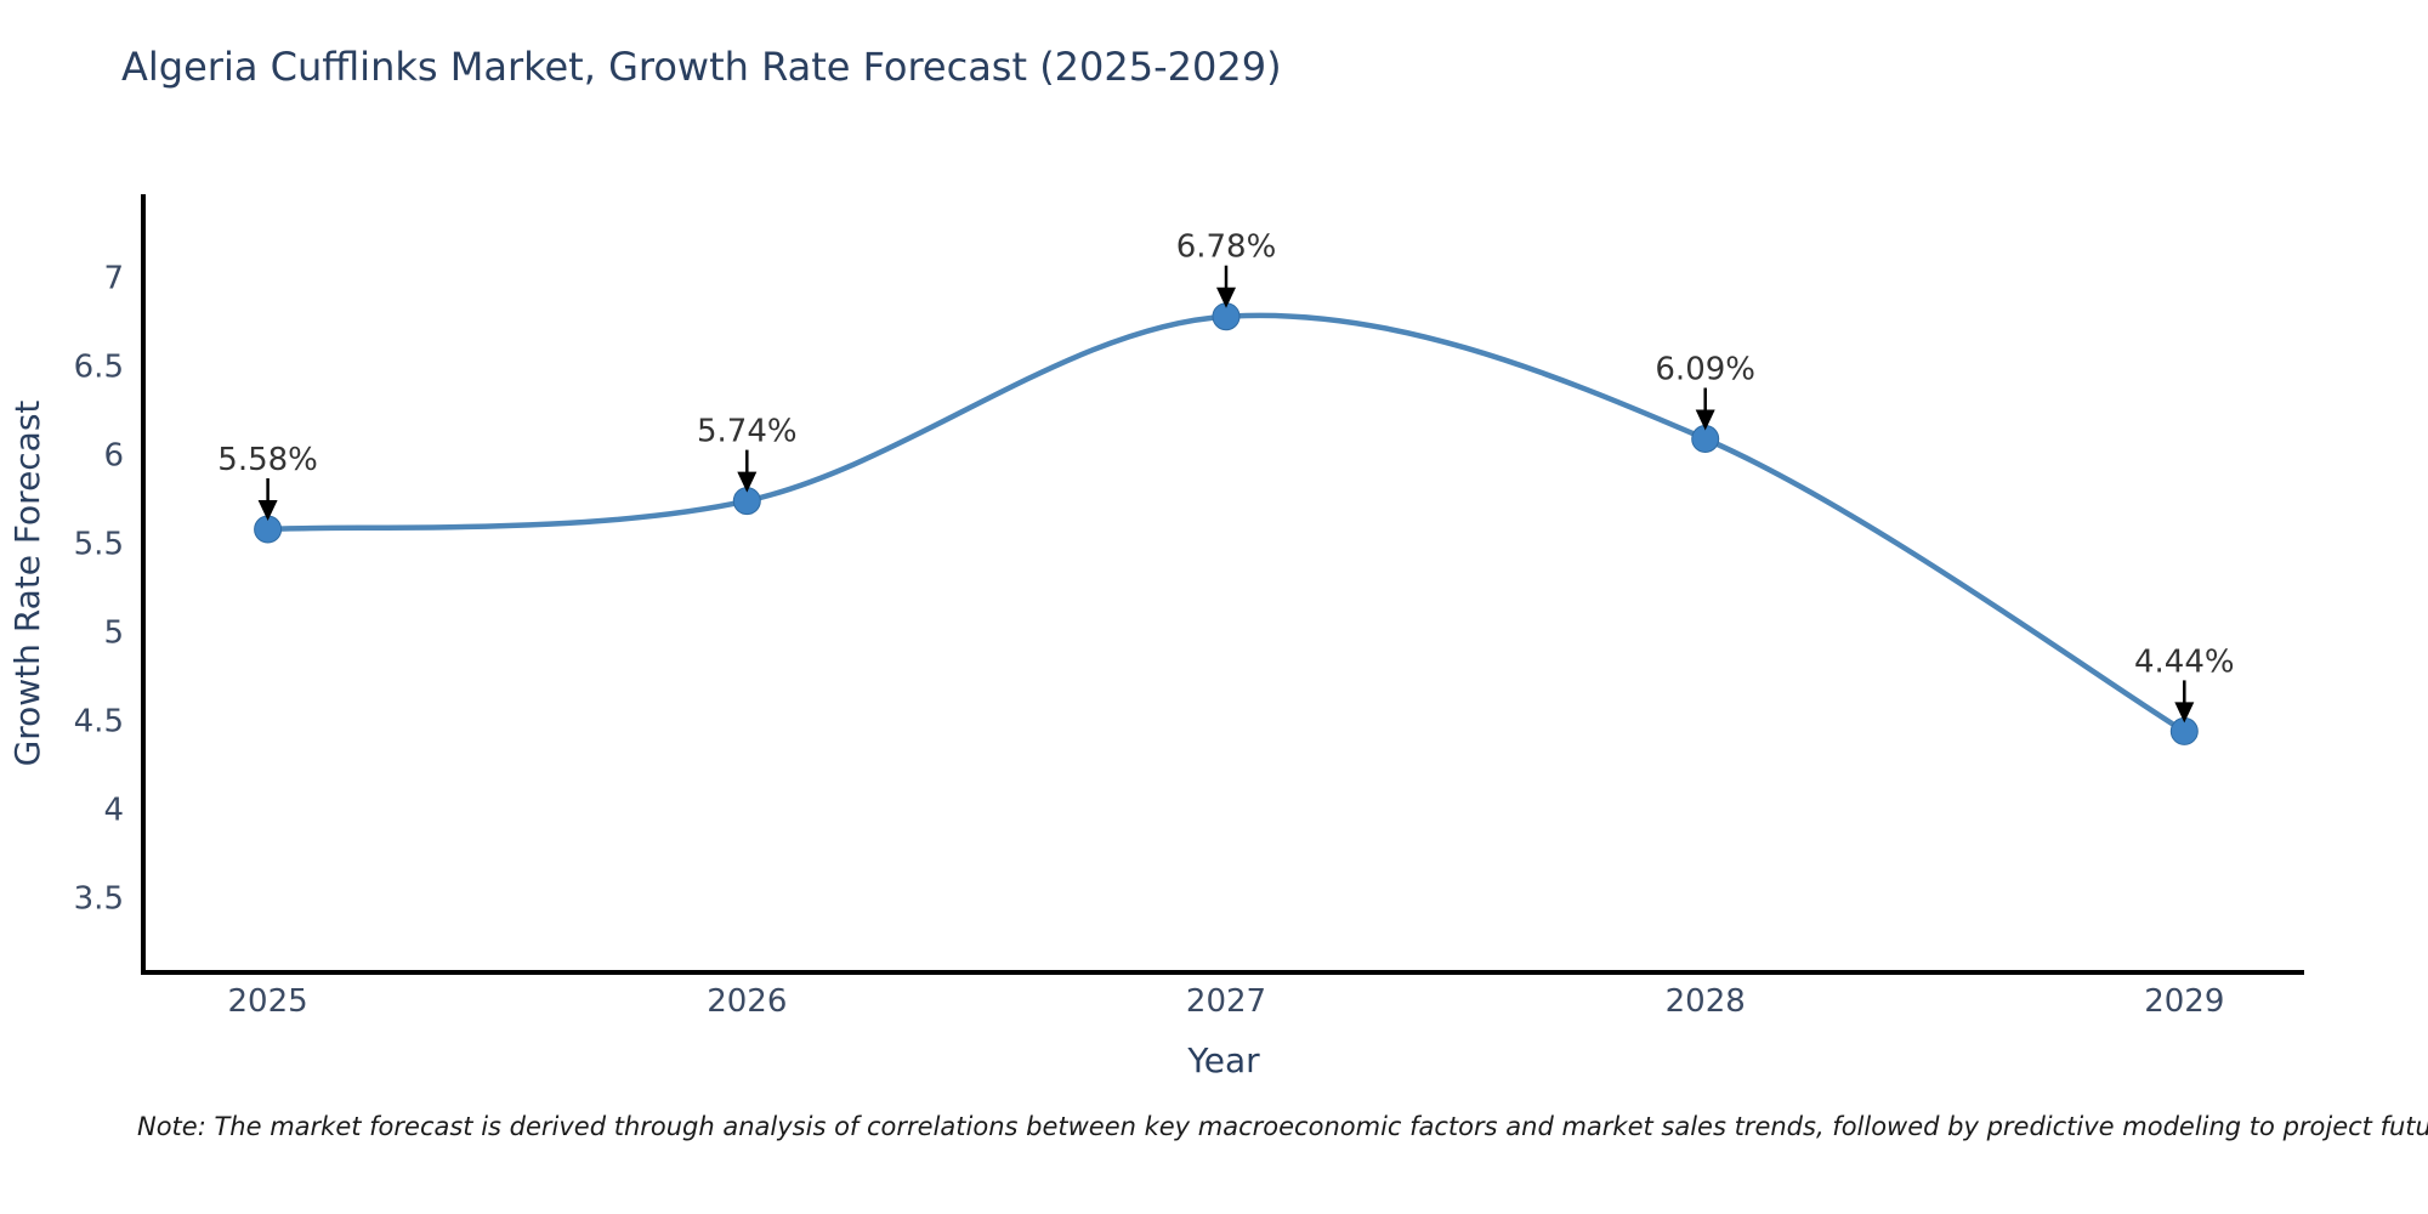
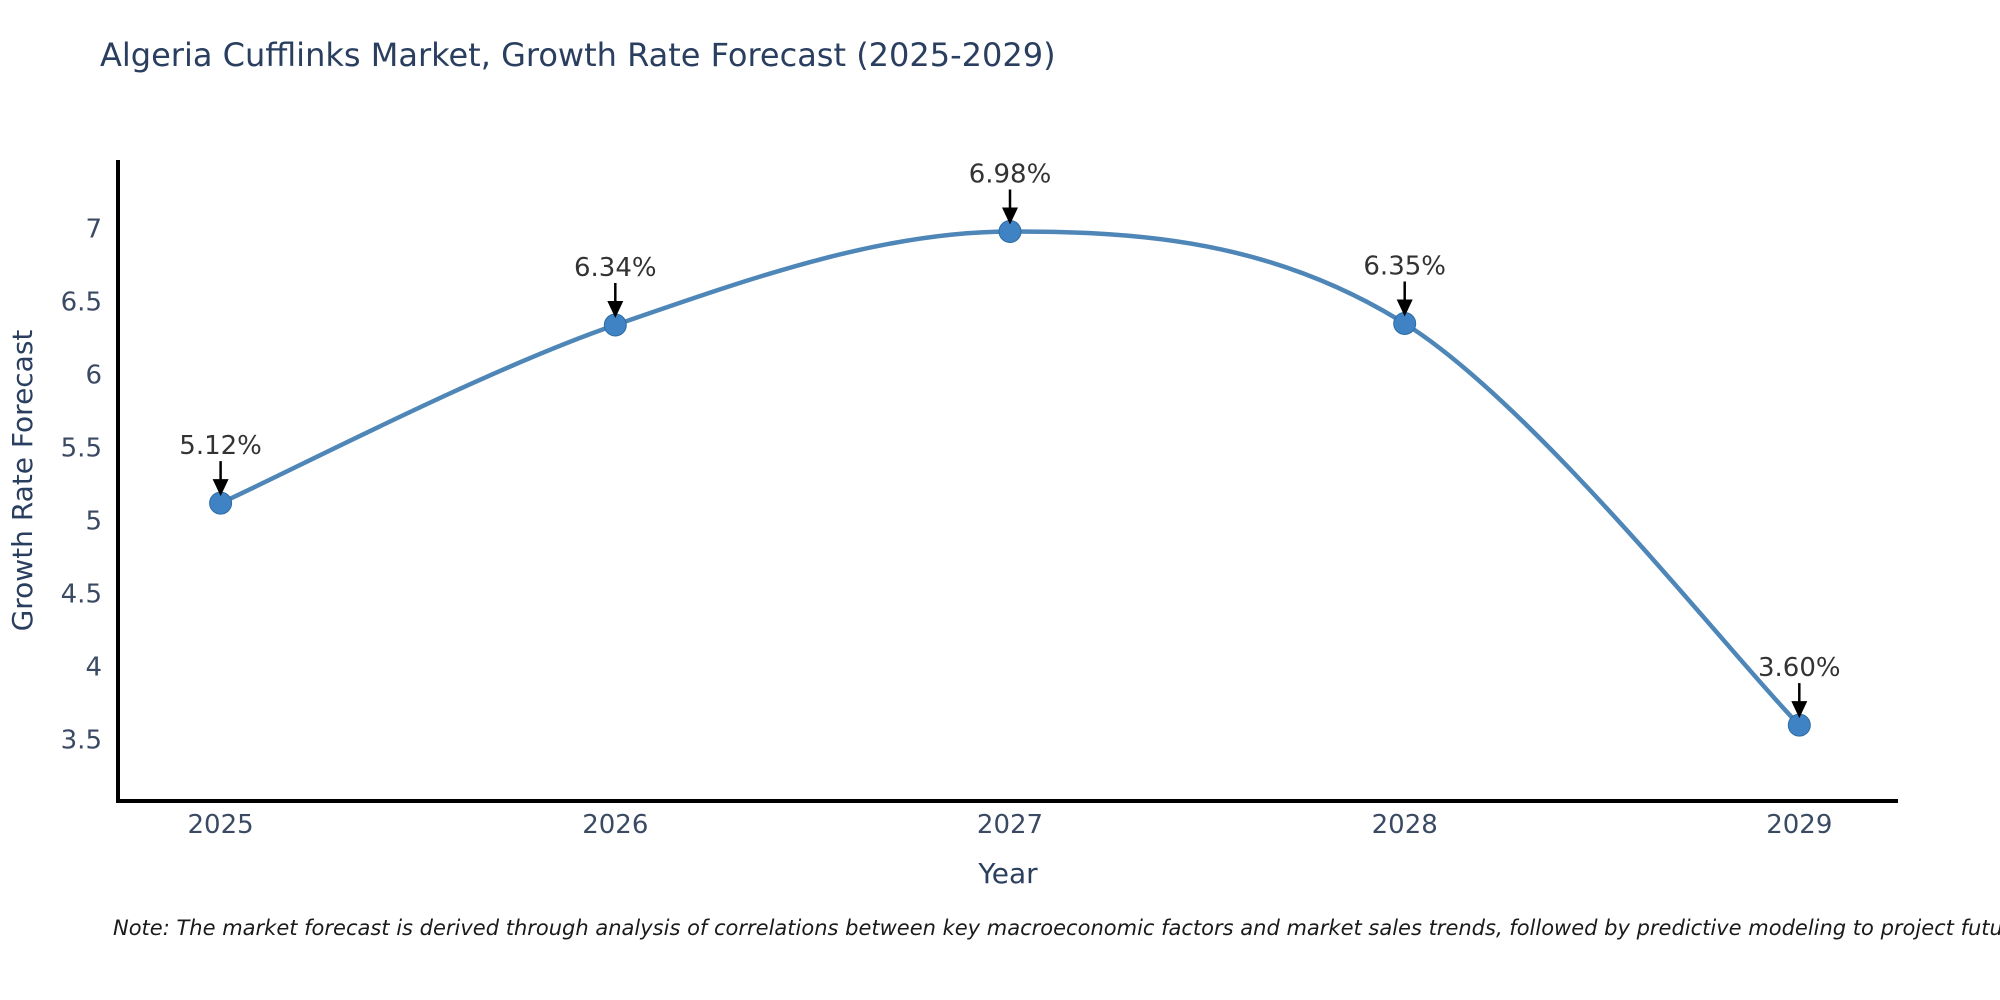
2025: 5.58% -> 5.12%
2026: 5.74% -> 6.34%
2027: 6.78% -> 6.98%
2028: 6.09% -> 6.35%
2029: 4.44% -> 3.60%
